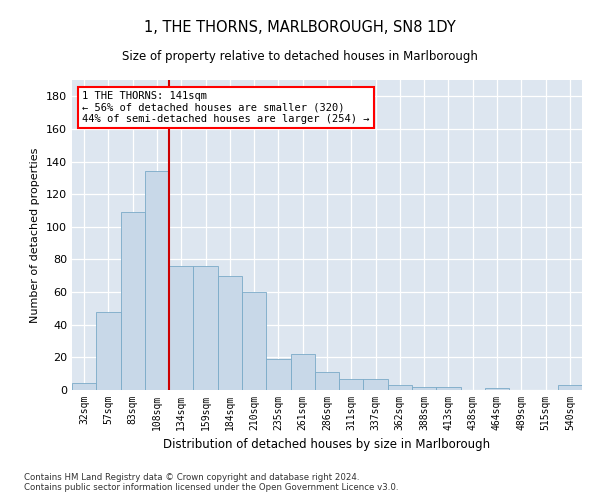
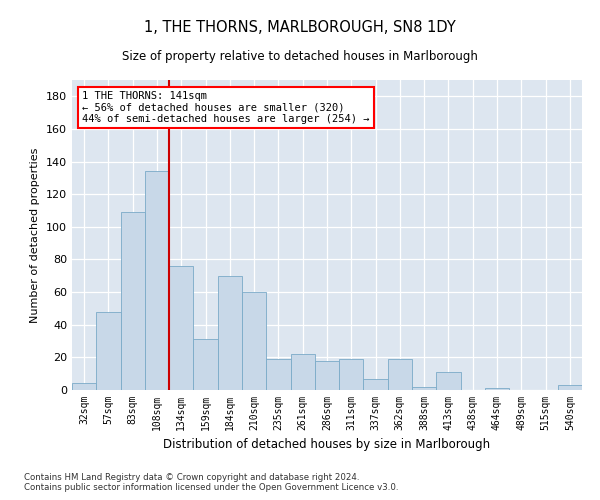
159sqm: 76 -> 31
286sqm: 11 -> 18
311sqm: 7 -> 19
362sqm: 3 -> 19
413sqm: 2 -> 11
